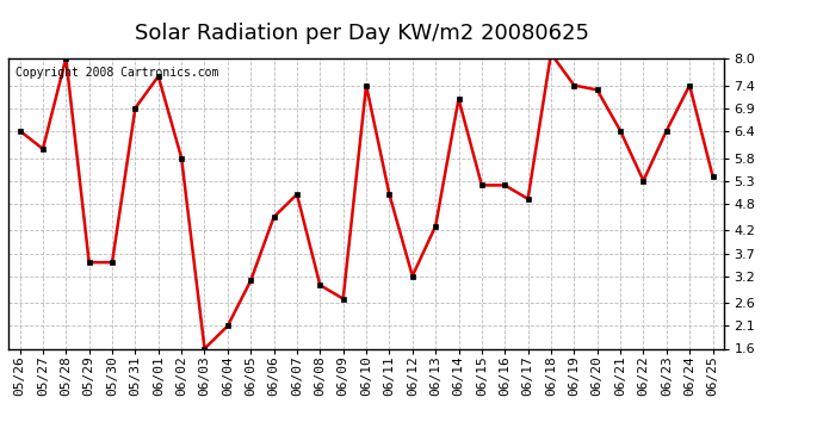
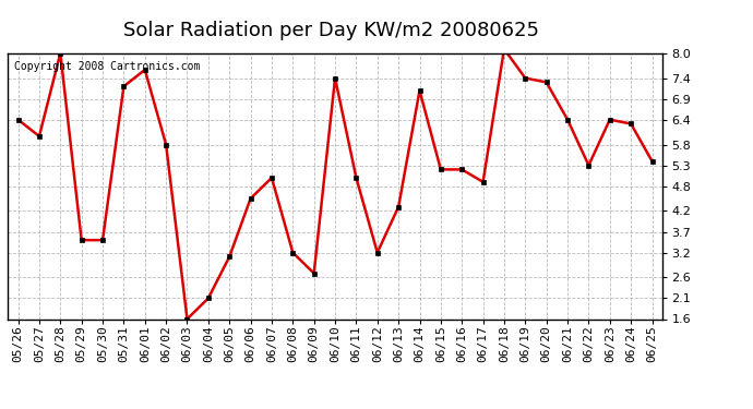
05/31: 6.9 -> 7.2
06/08: 3.0 -> 3.2
06/24: 7.4 -> 6.3
